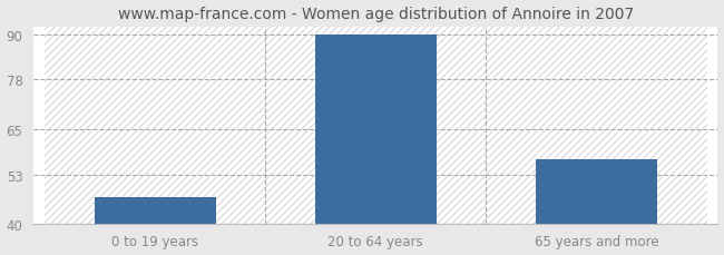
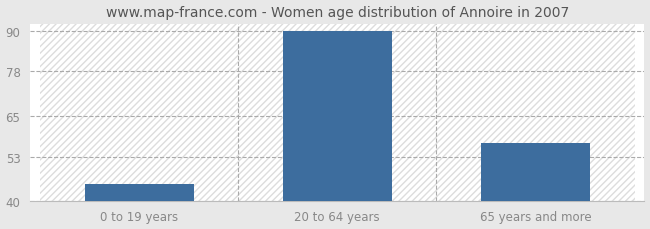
0 to 19 years: 47 -> 45
